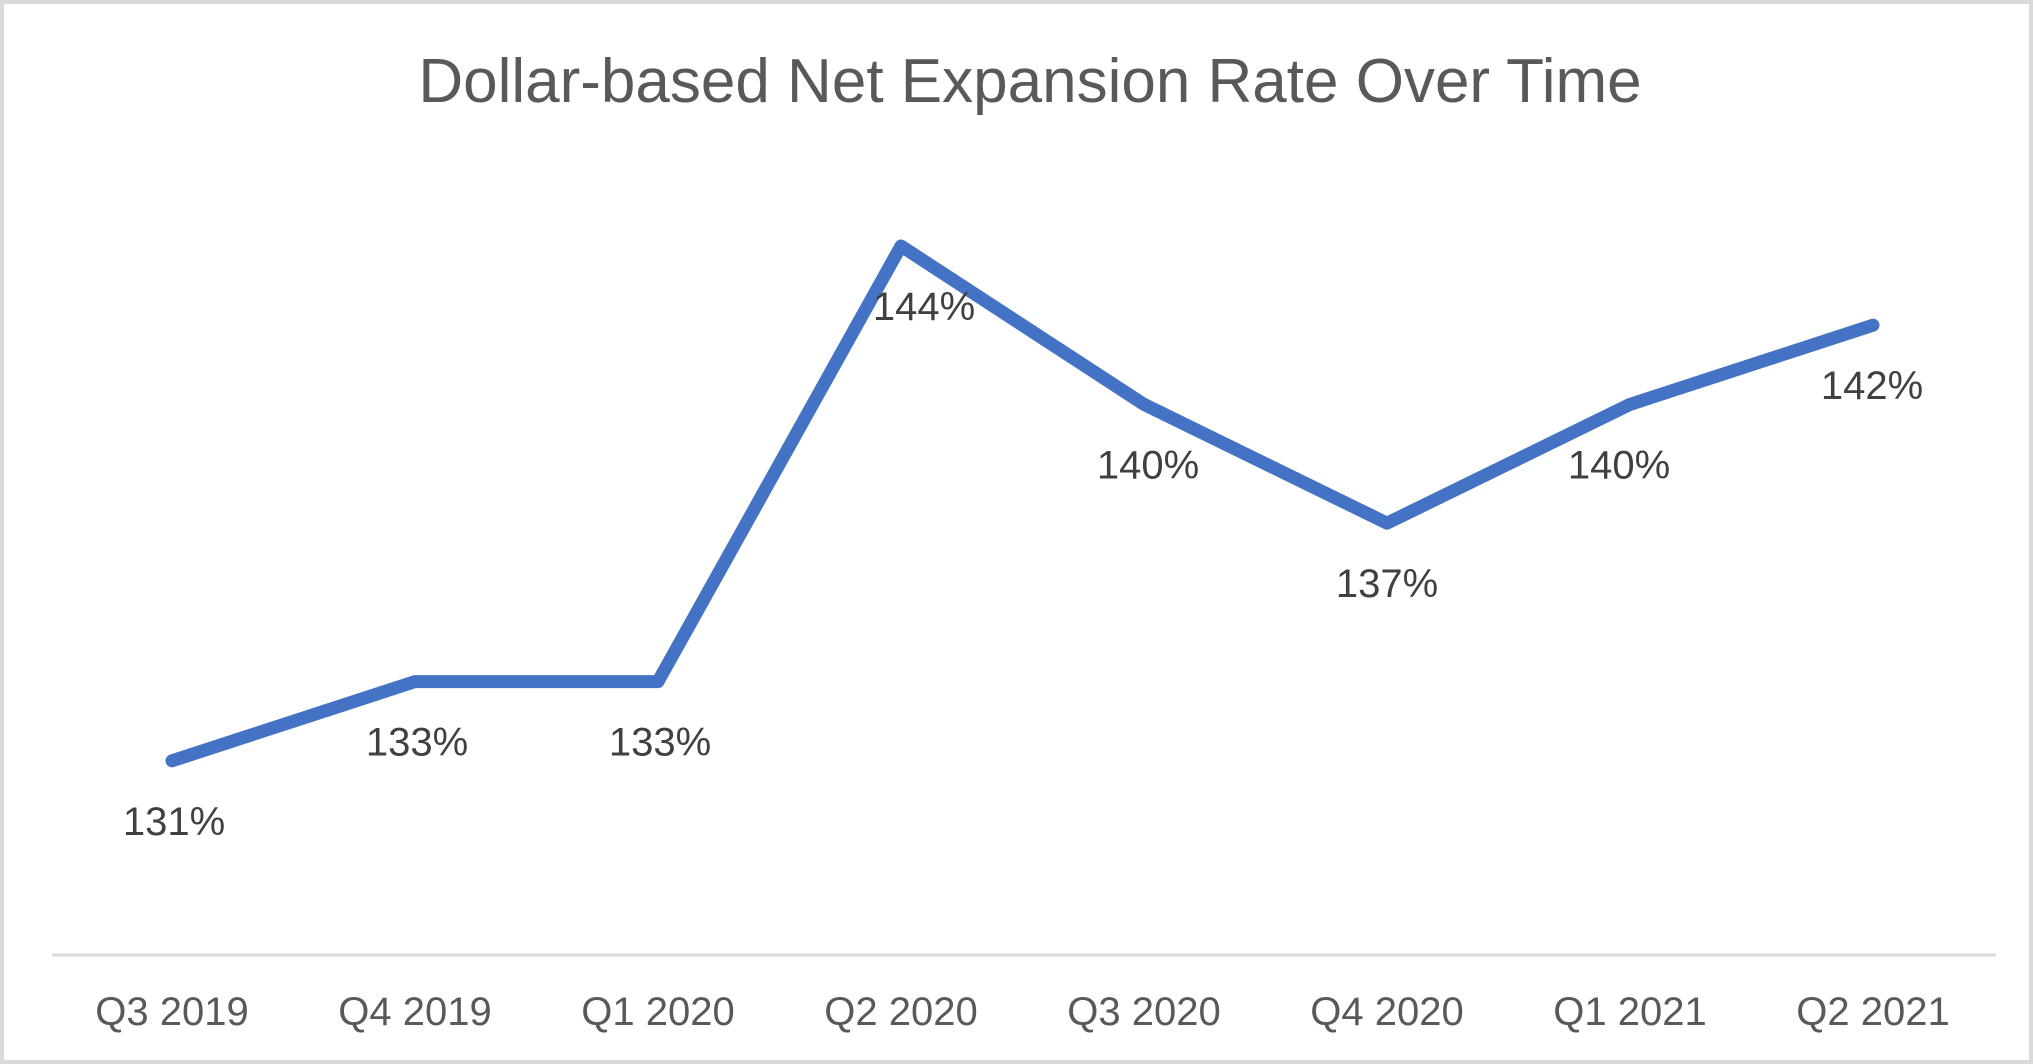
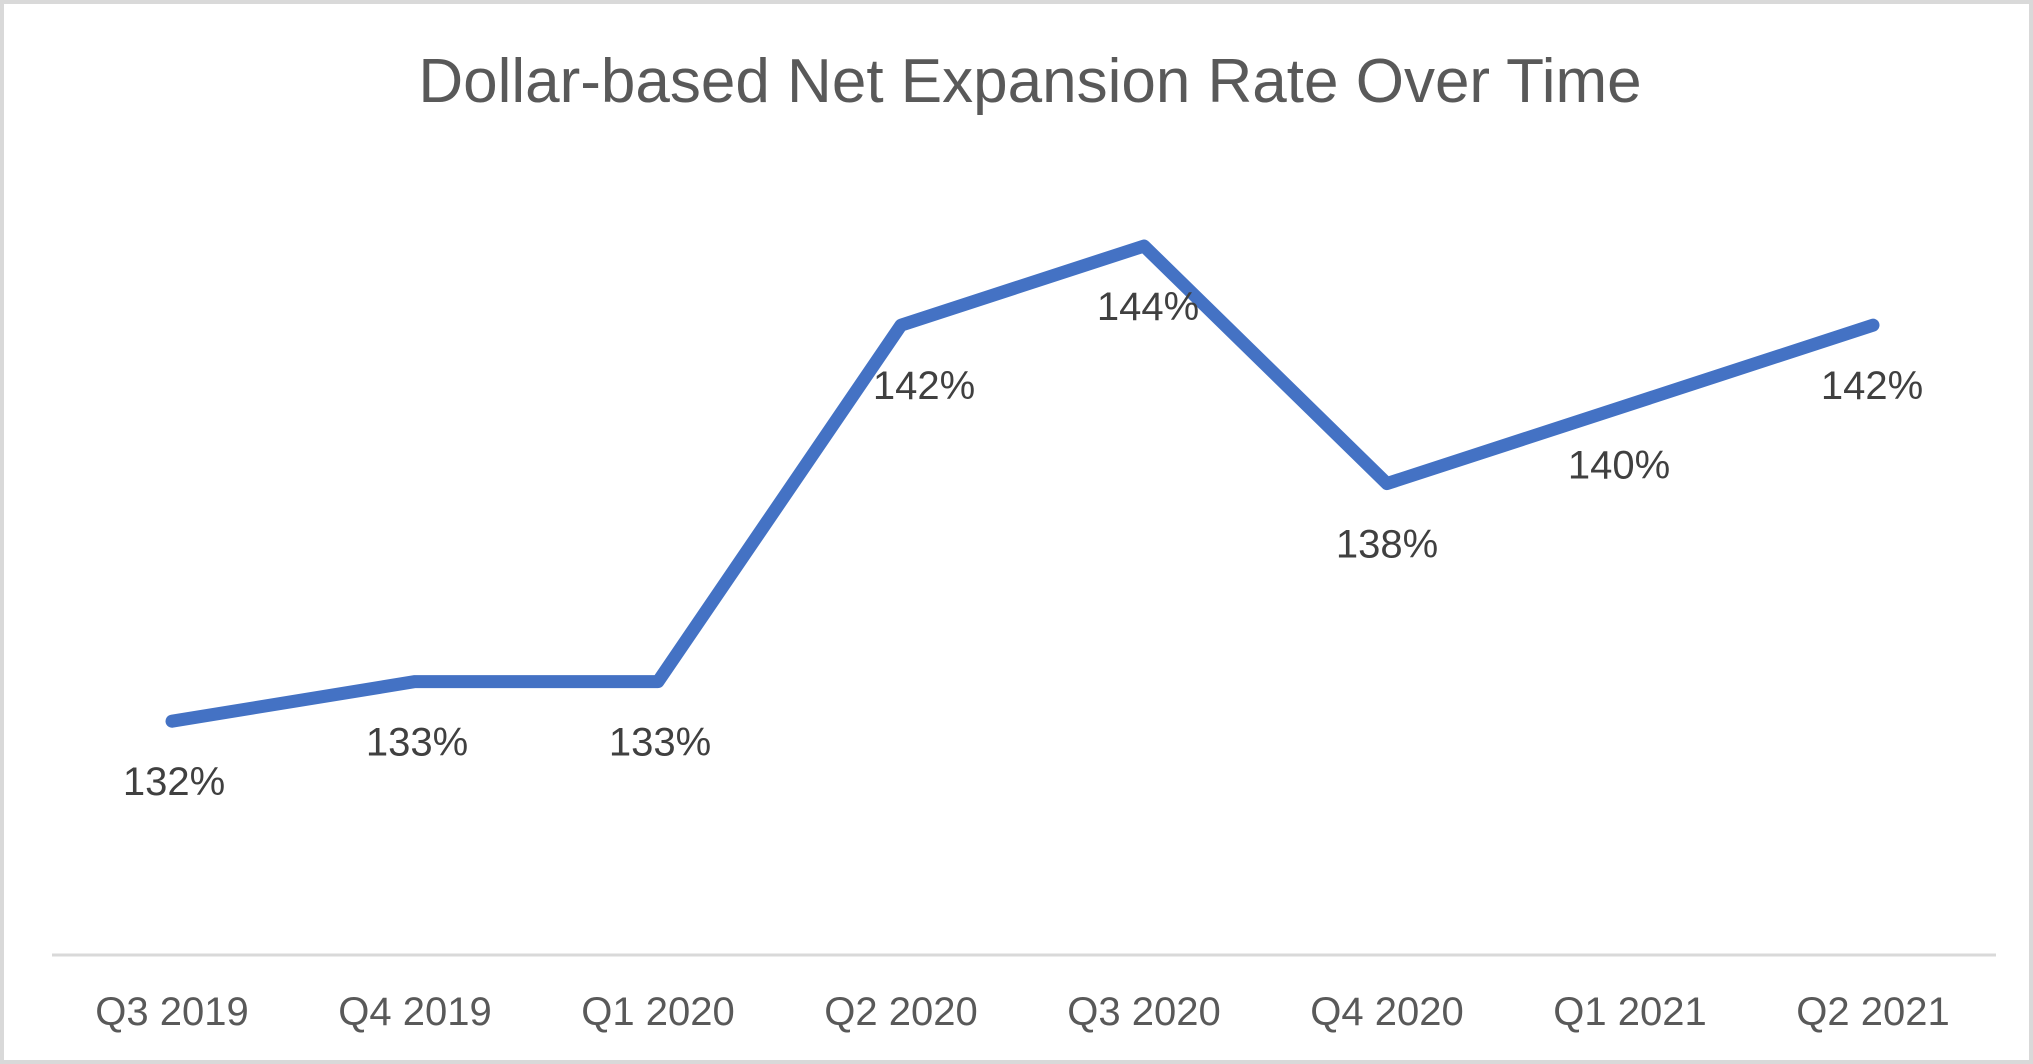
Q3 2019: 131% -> 132%
Q2 2020: 144% -> 142%
Q3 2020: 140% -> 144%
Q4 2020: 137% -> 138%
